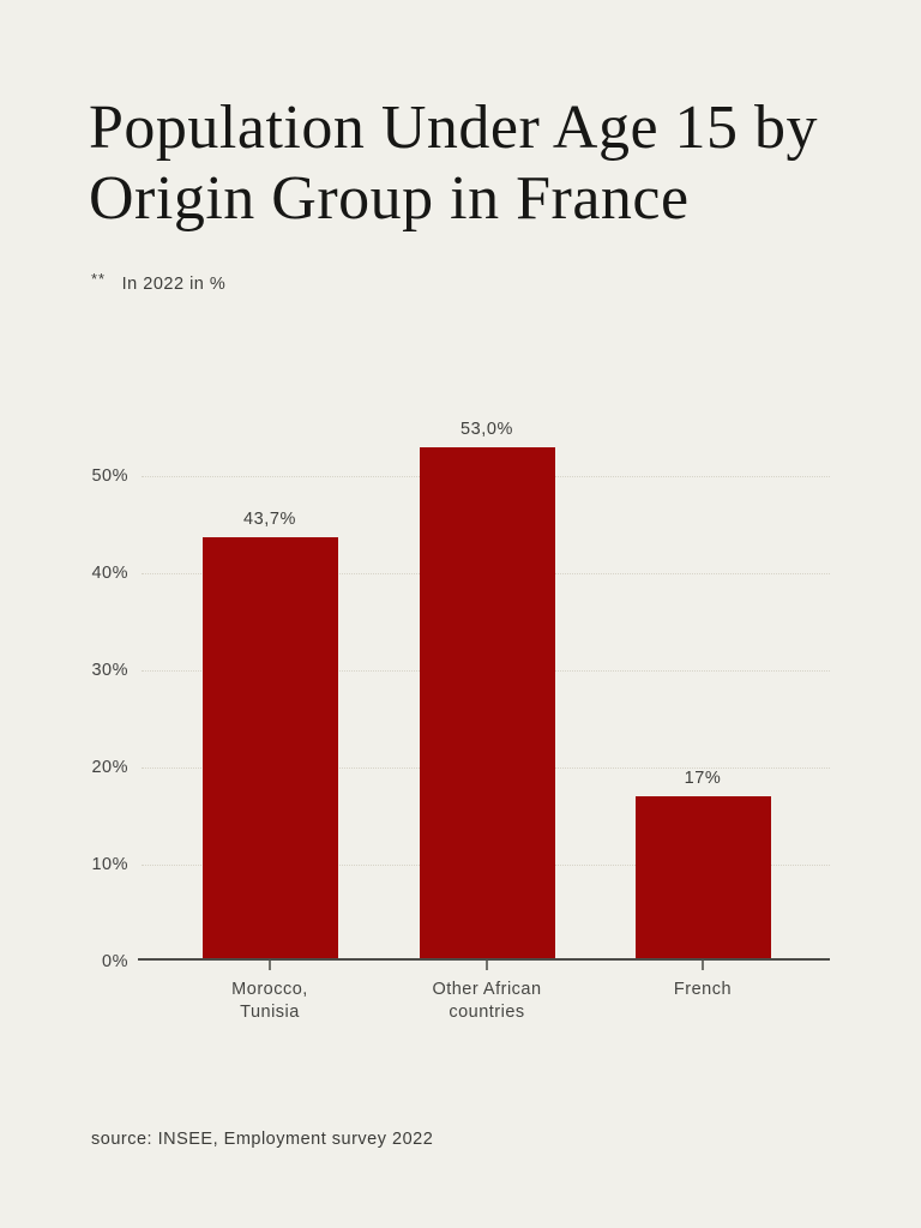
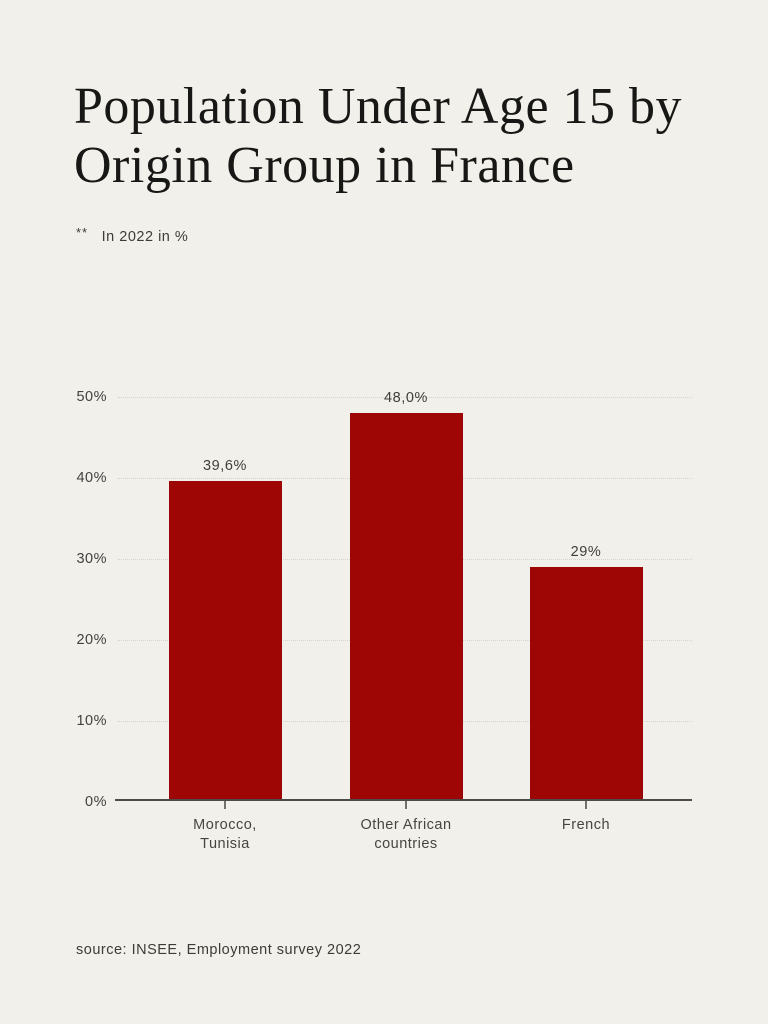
Morocco, Tunisia: 43,7% -> 39,6%
Other African countries: 53,0% -> 48,0%
French: 17% -> 29%
